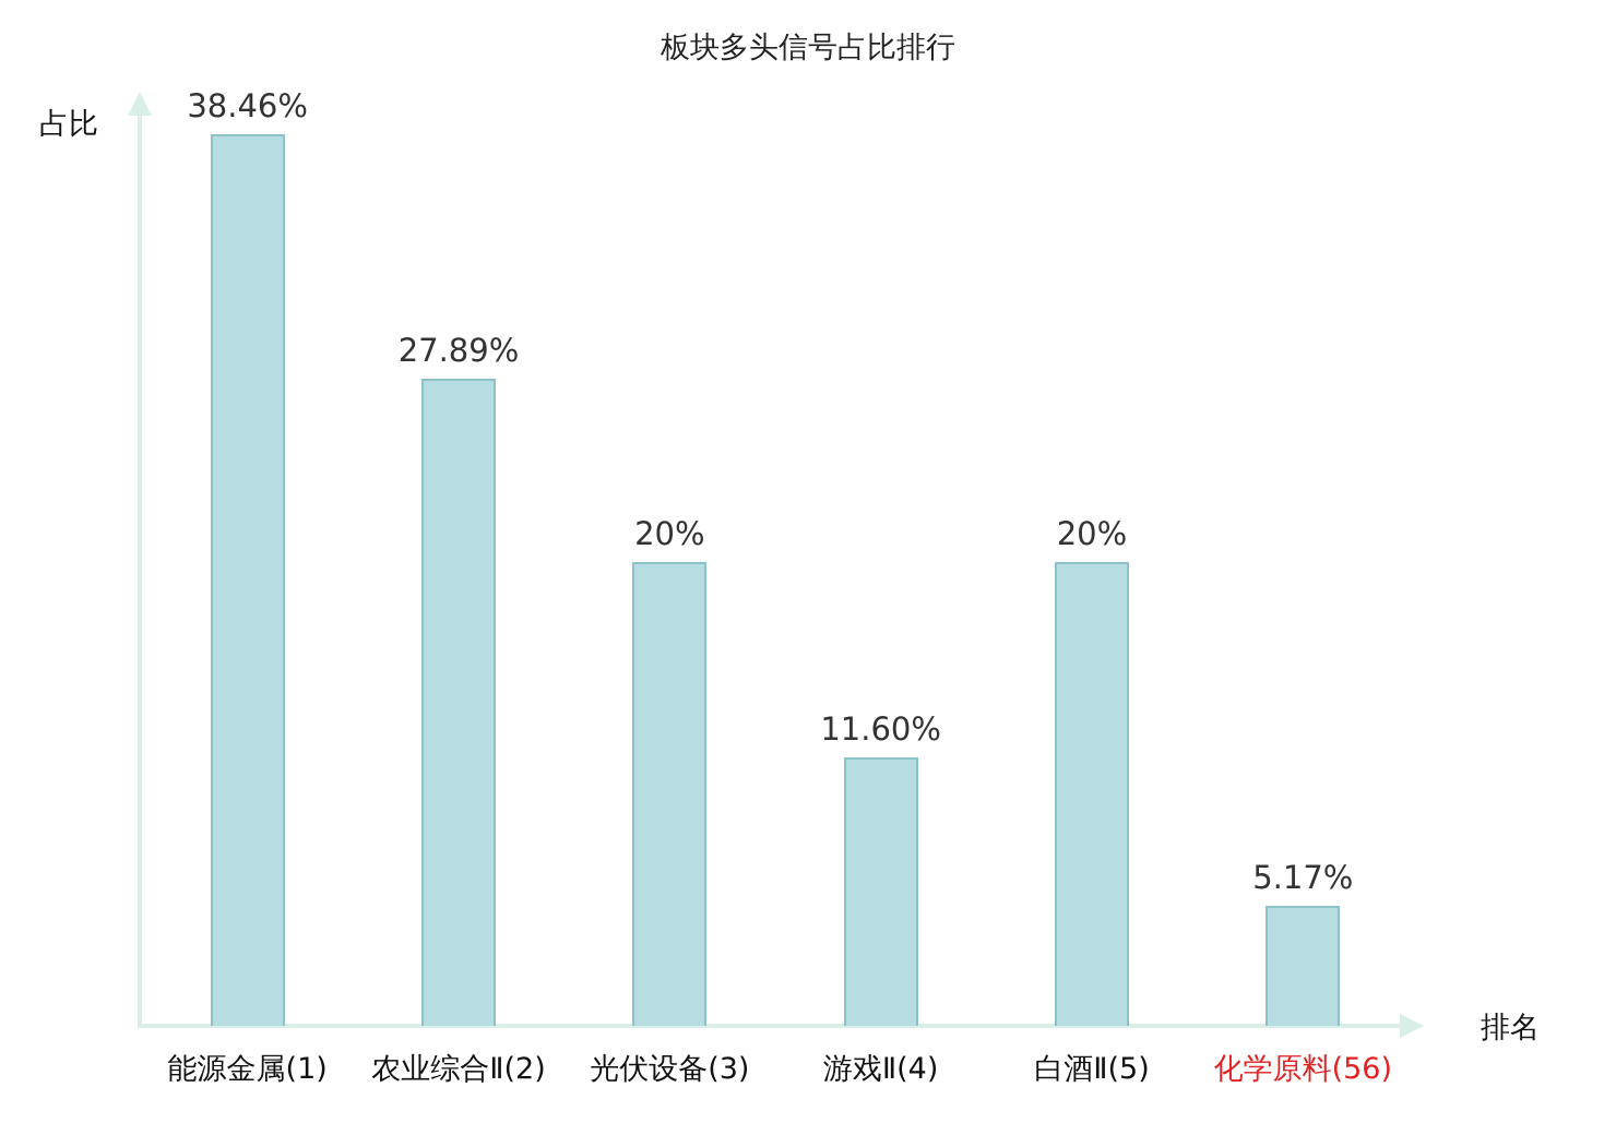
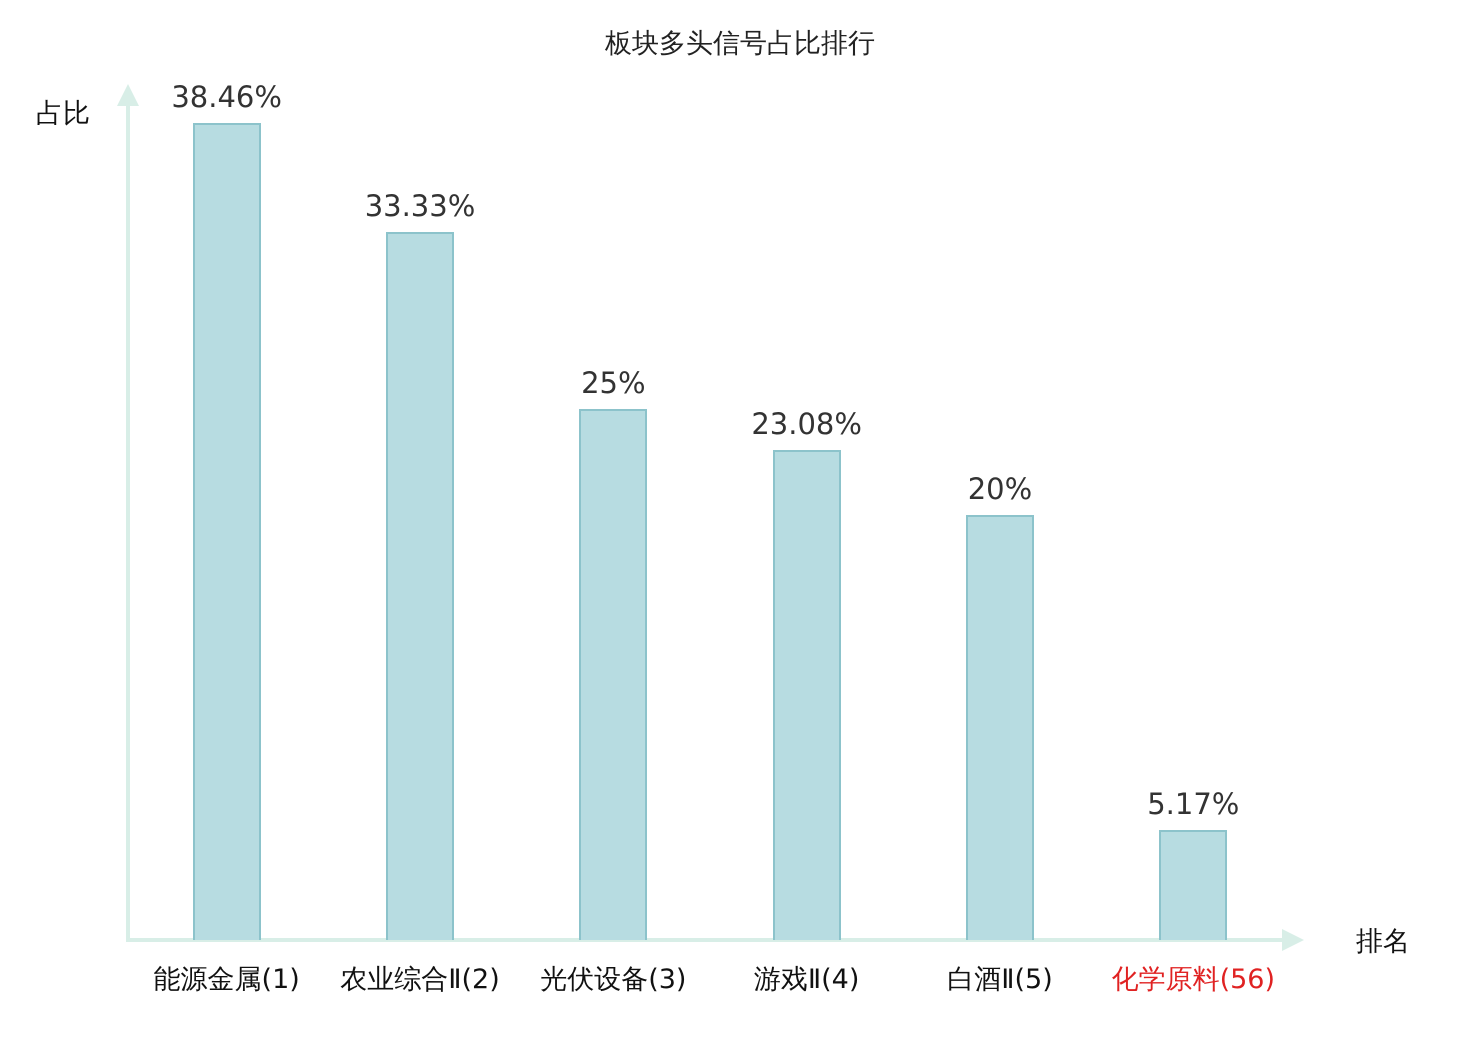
农业综合Ⅱ(2): 27.89% -> 33.33%
光伏设备(3): 20% -> 25%
游戏Ⅱ(4): 11.60% -> 23.08%
